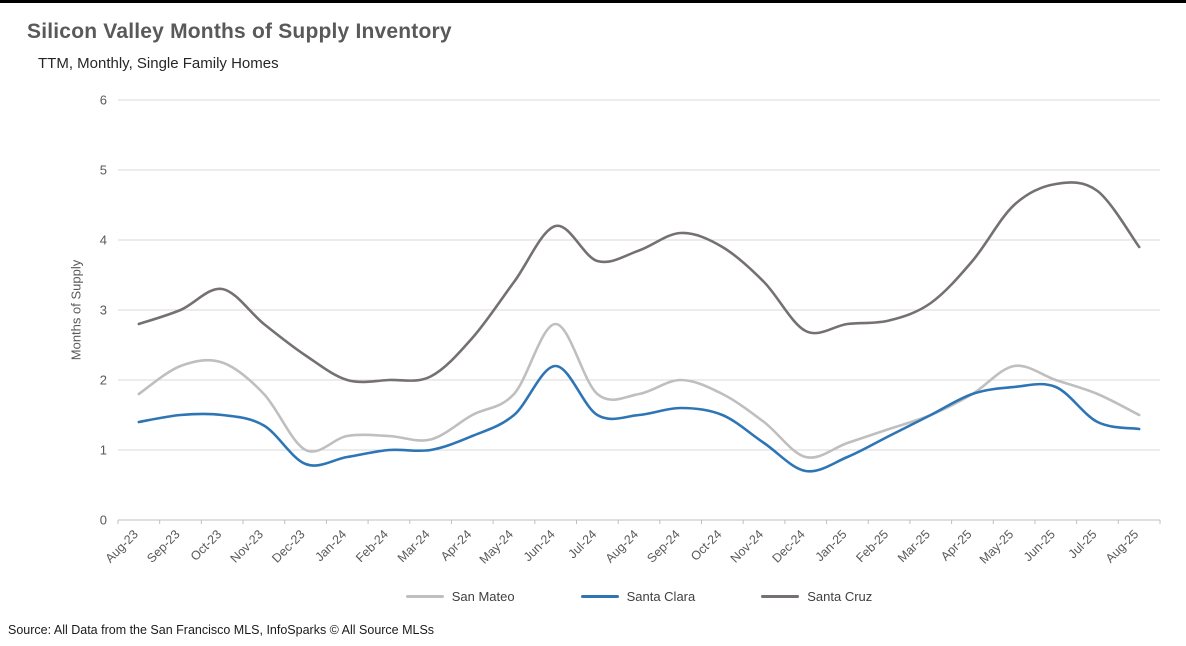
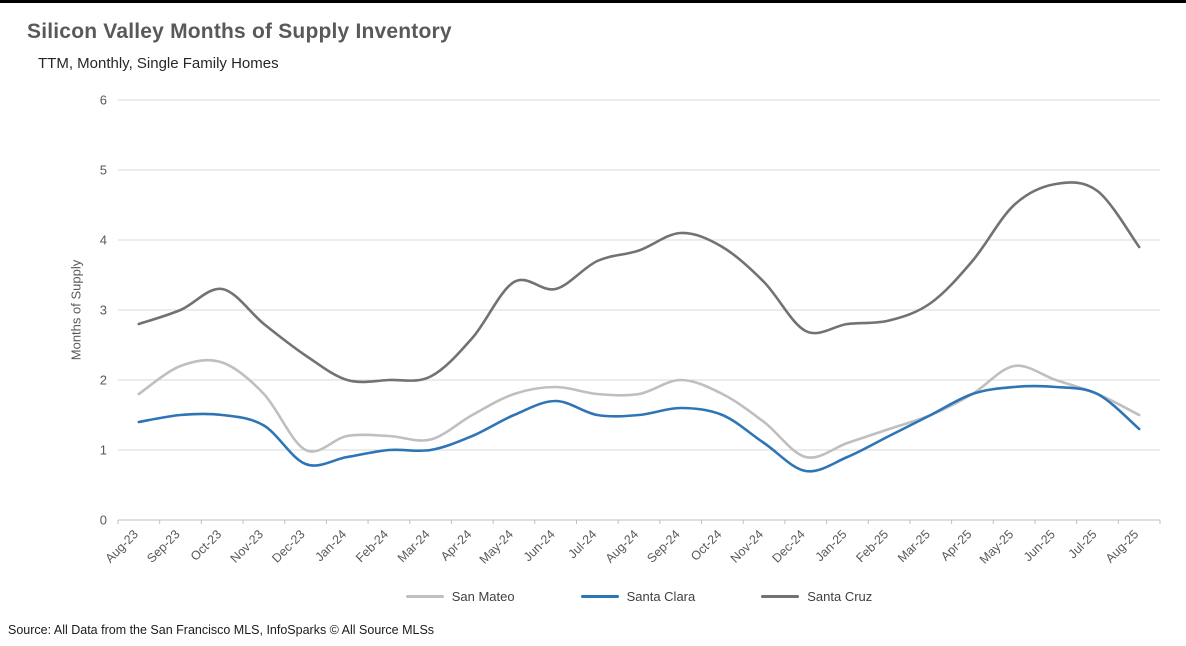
San Mateo/Jun-24: 2.8 -> 1.9
Santa Clara/Jun-24: 2.2 -> 1.7
Santa Cruz/Jun-24: 4.2 -> 3.3
Santa Clara/Jul-25: 1.4 -> 1.8
